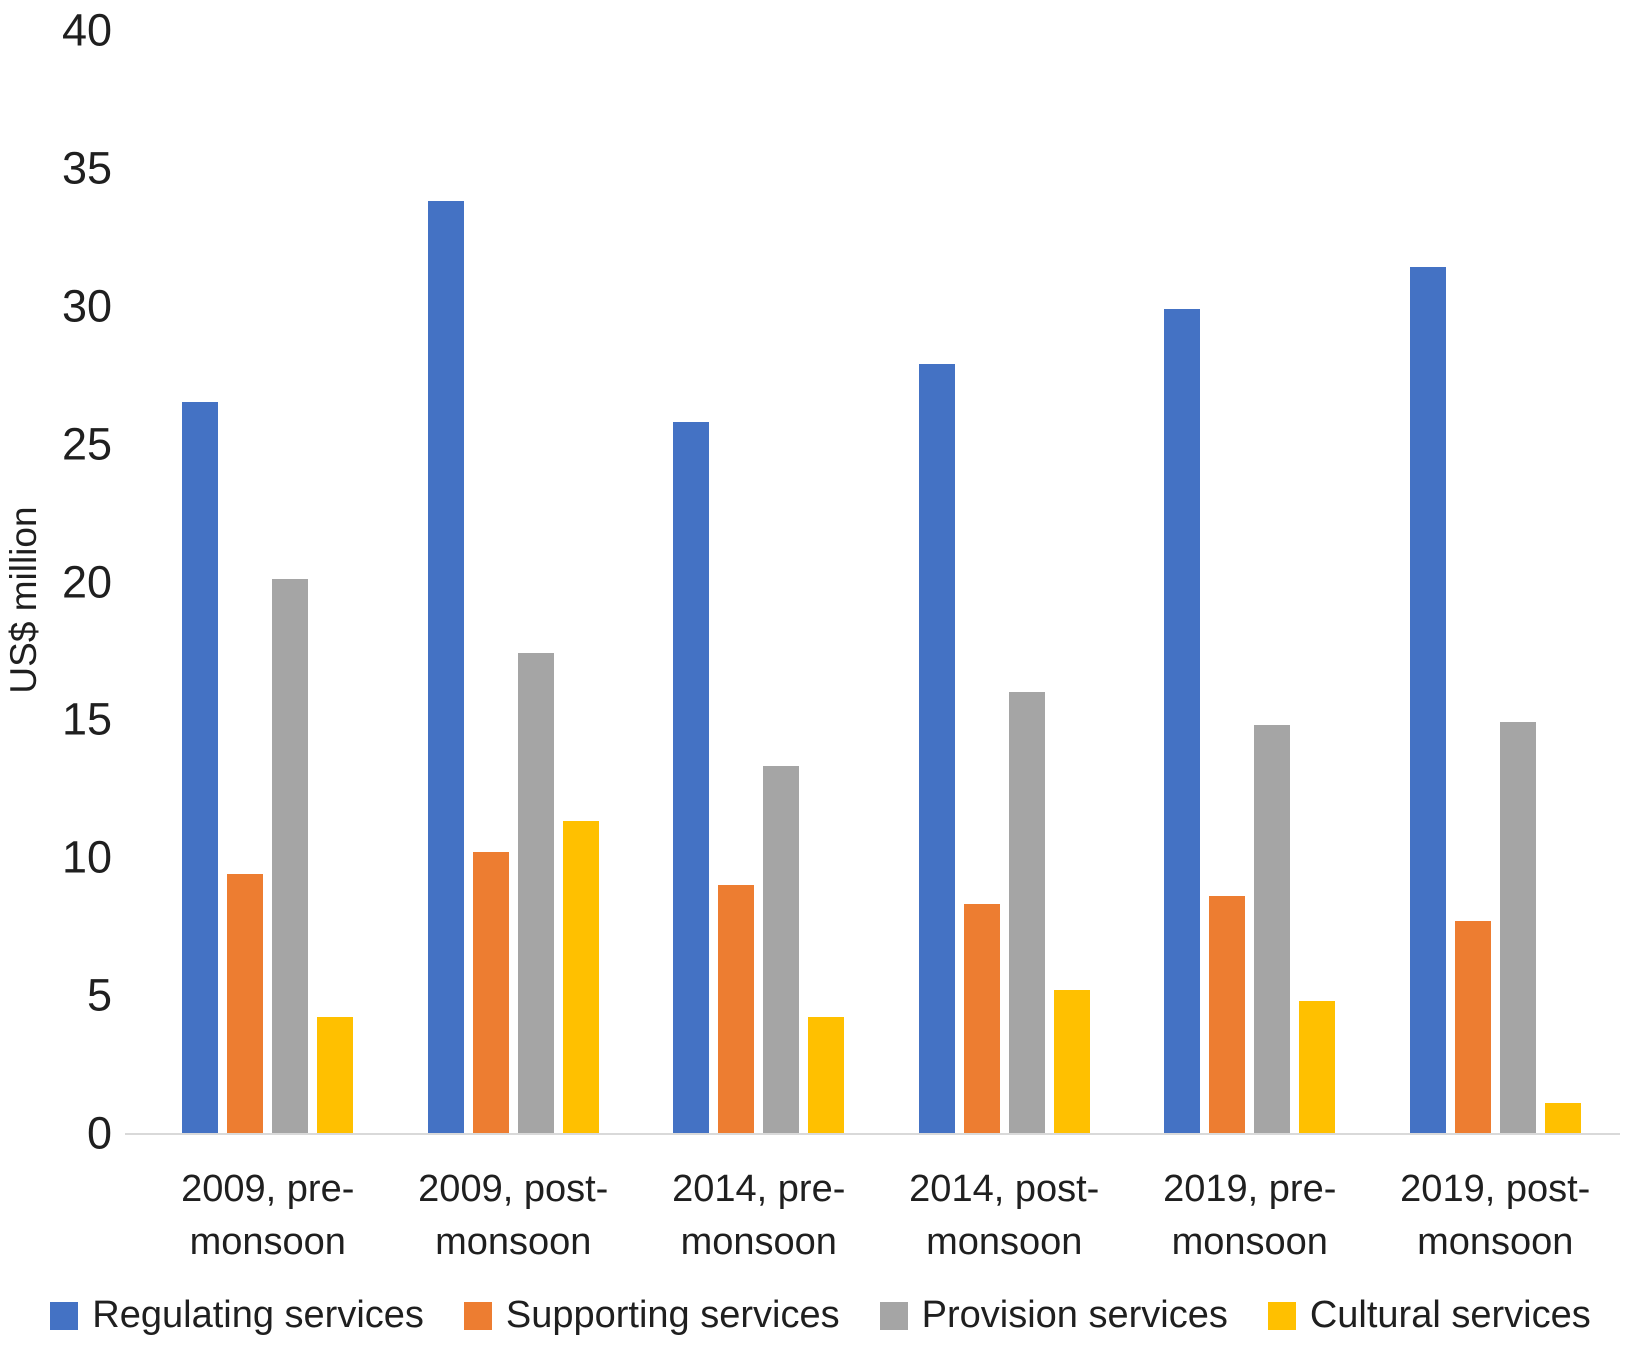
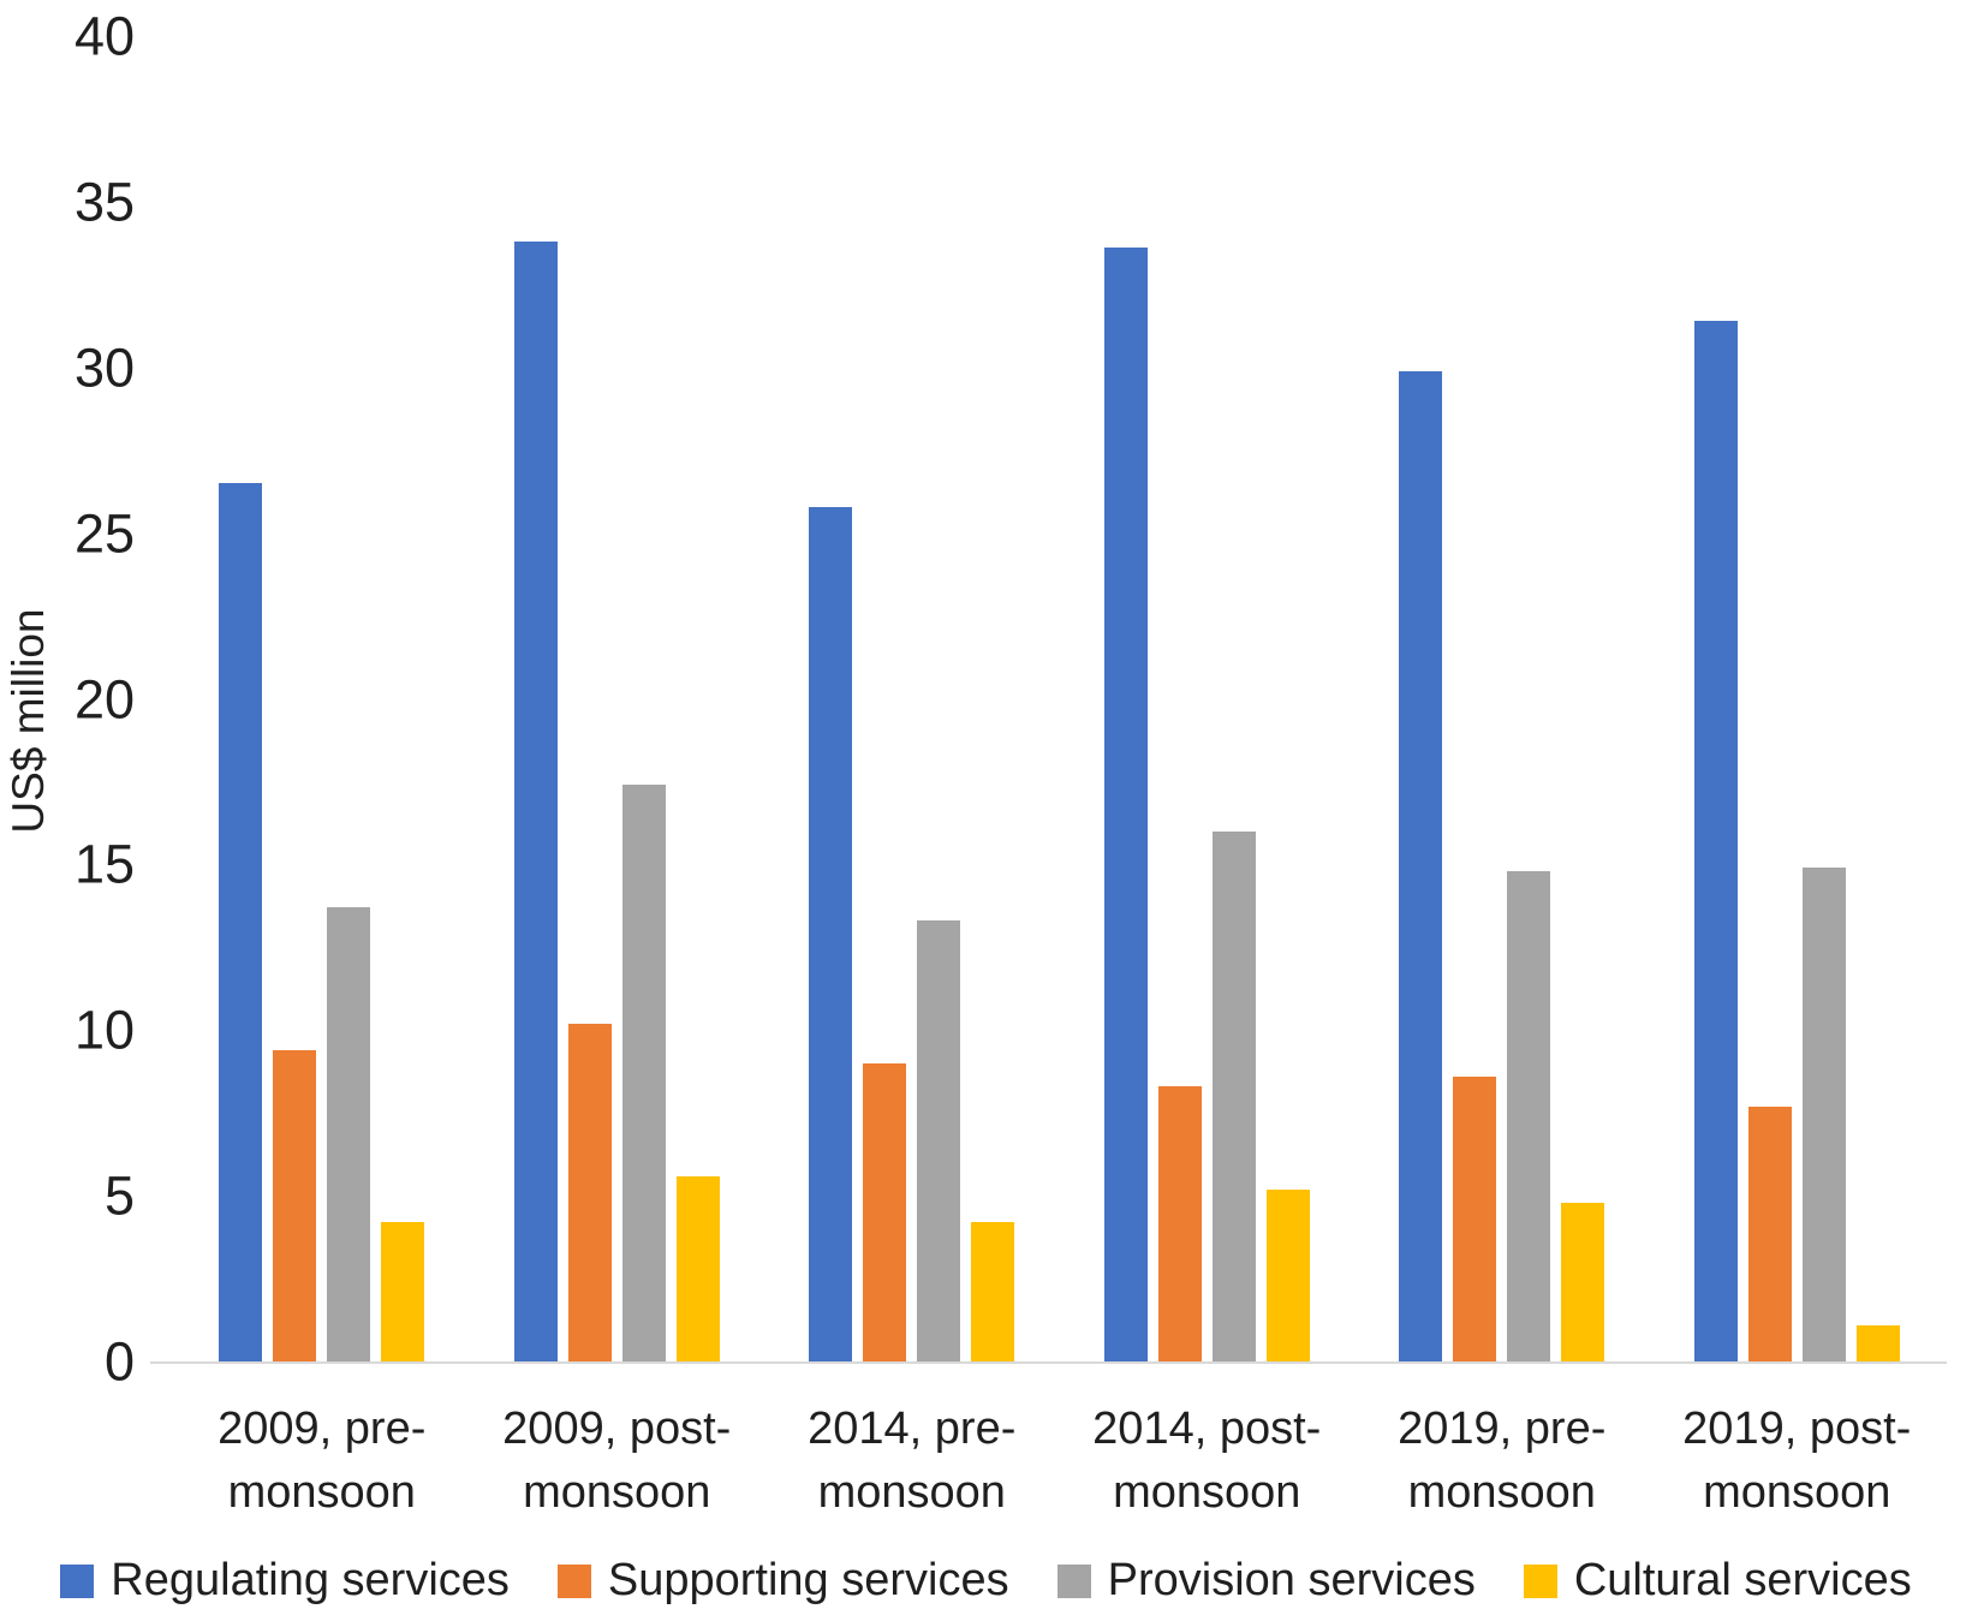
Provision services/2009, pre-monsoon: 20.1 -> 13.7
Cultural services/2009, post-monsoon: 11.3 -> 5.6
Regulating services/2014, post-monsoon: 27.9 -> 33.6
